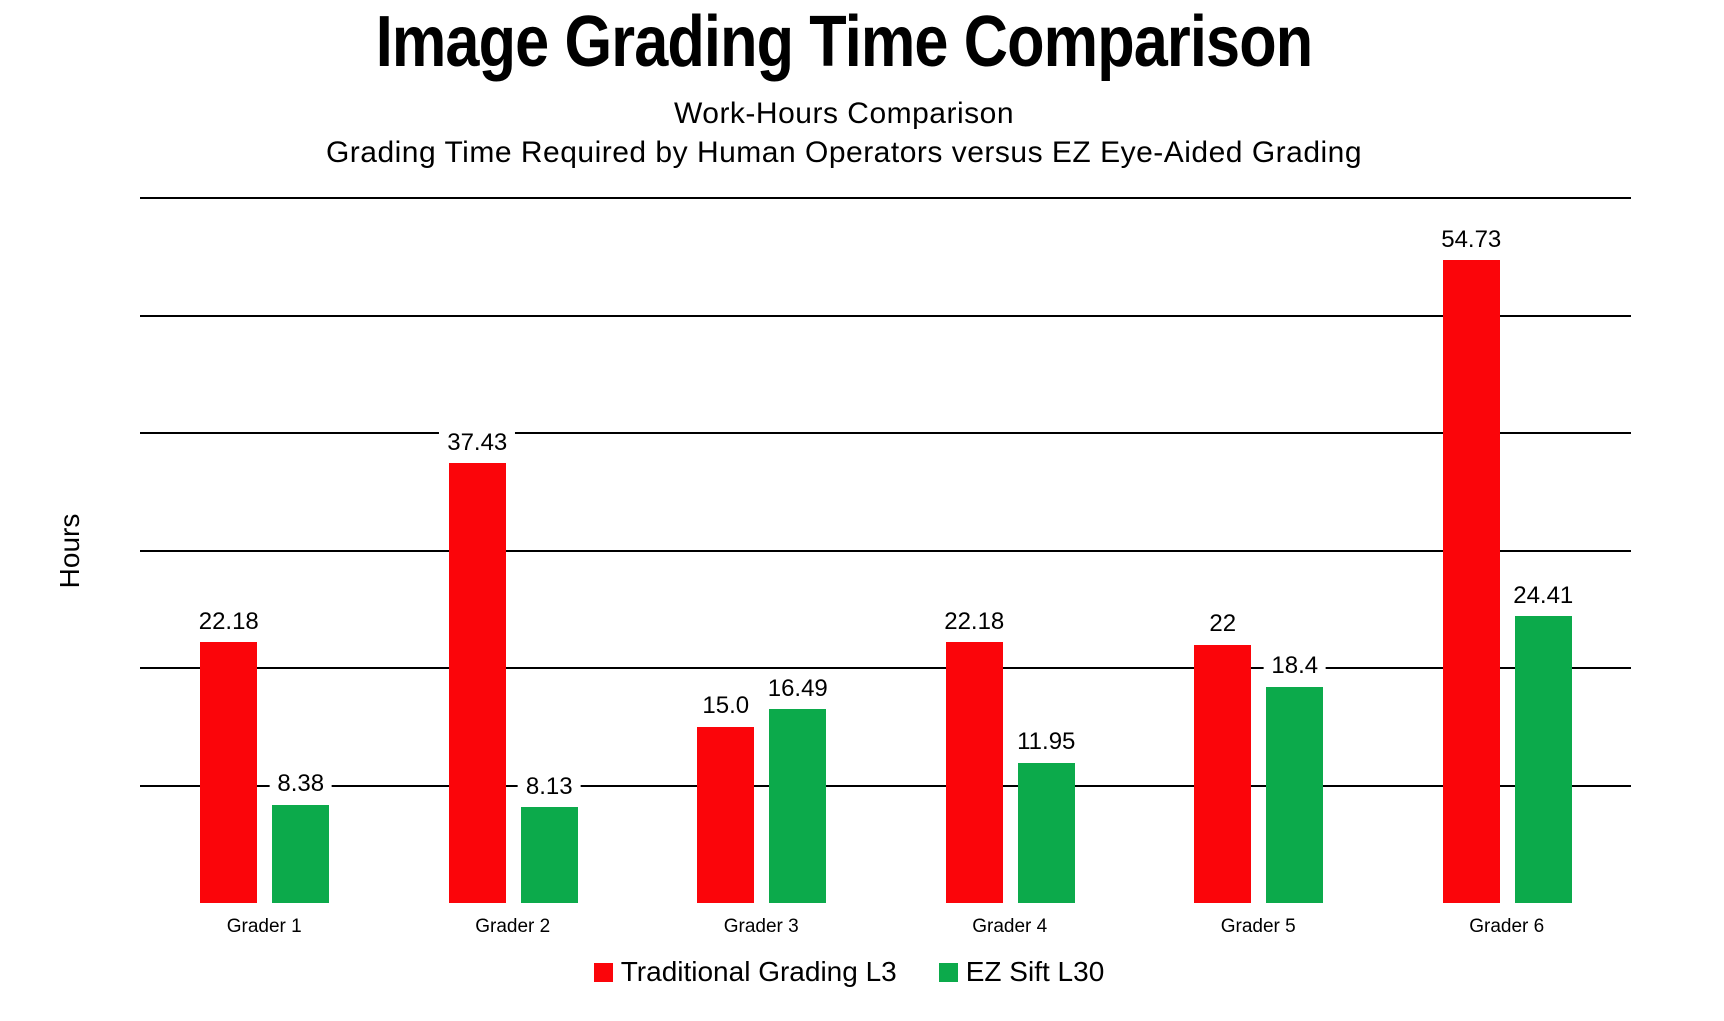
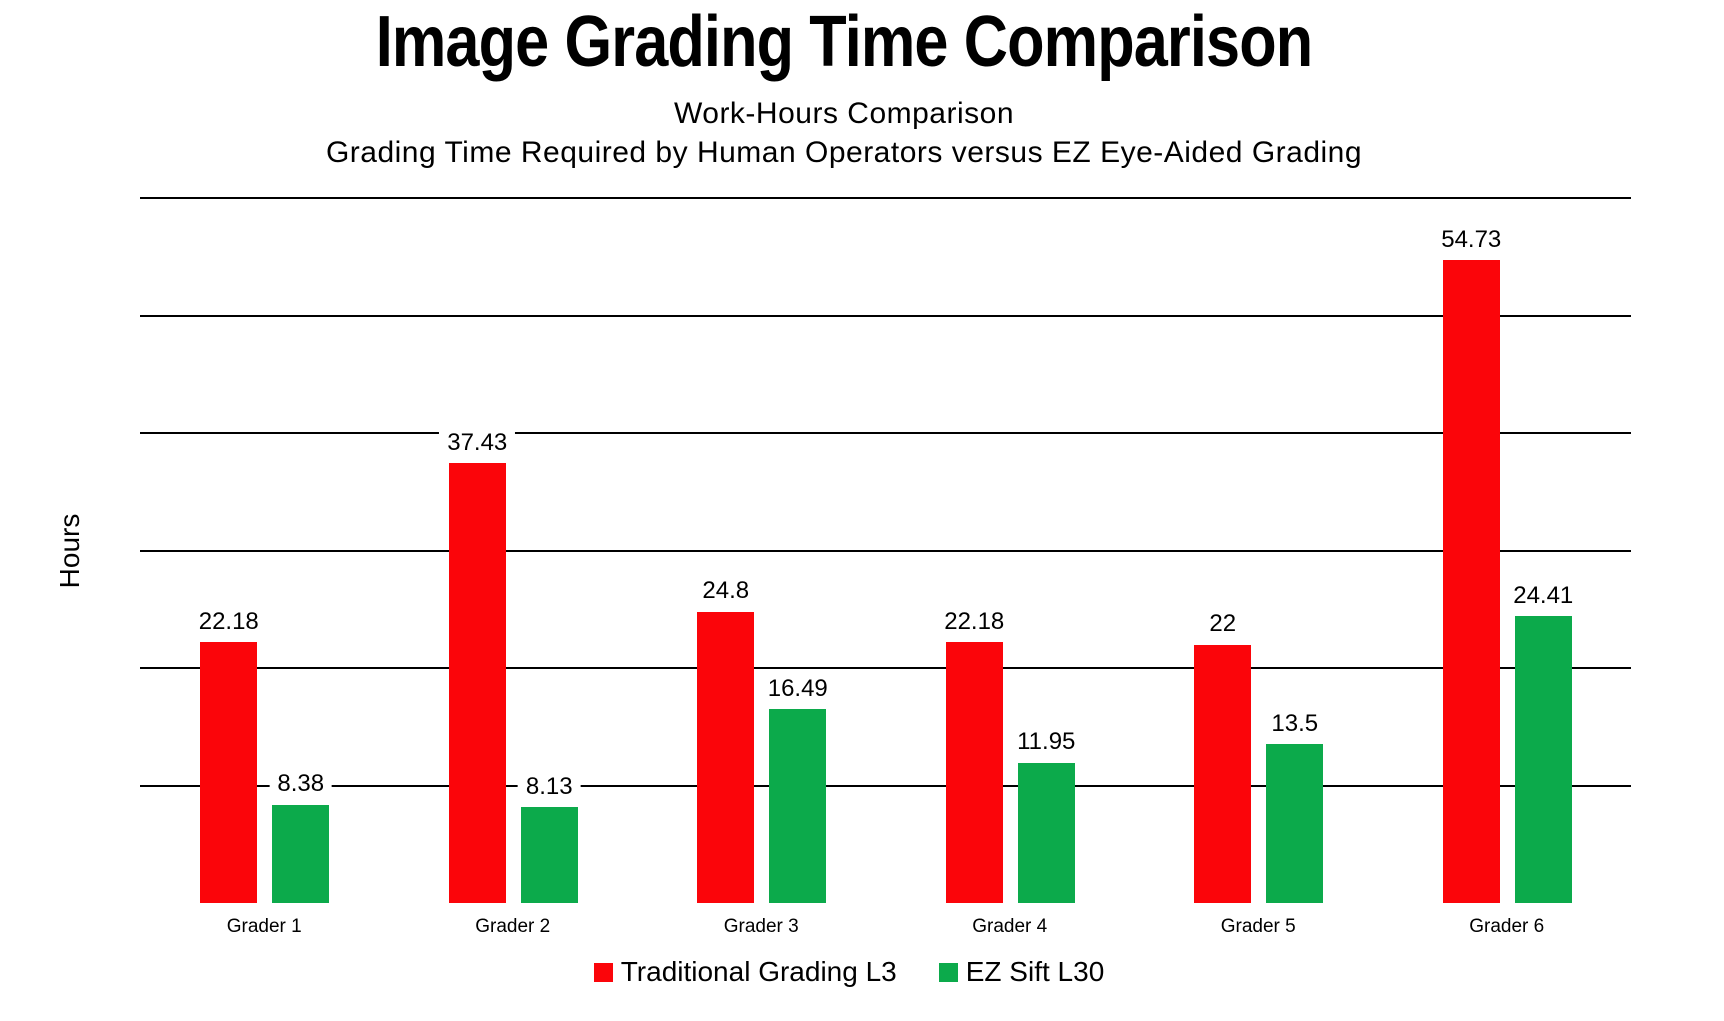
Traditional Grading L3/Grader 3: 15.0 -> 24.8
EZ Sift L30/Grader 5: 18.4 -> 13.5
